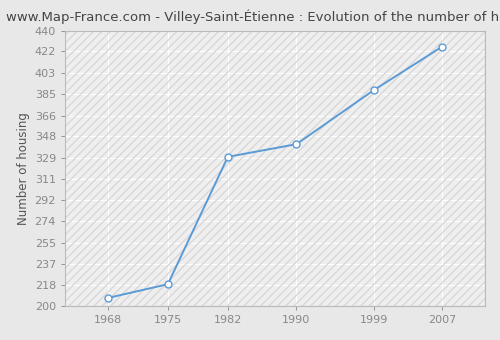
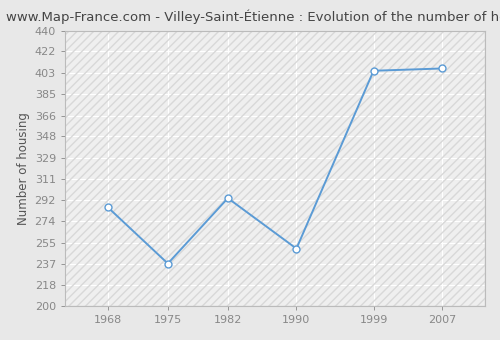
1968: 207 -> 286
1975: 219 -> 237
1982: 330 -> 294
1990: 341 -> 250
1999: 388 -> 405
2007: 426 -> 407
